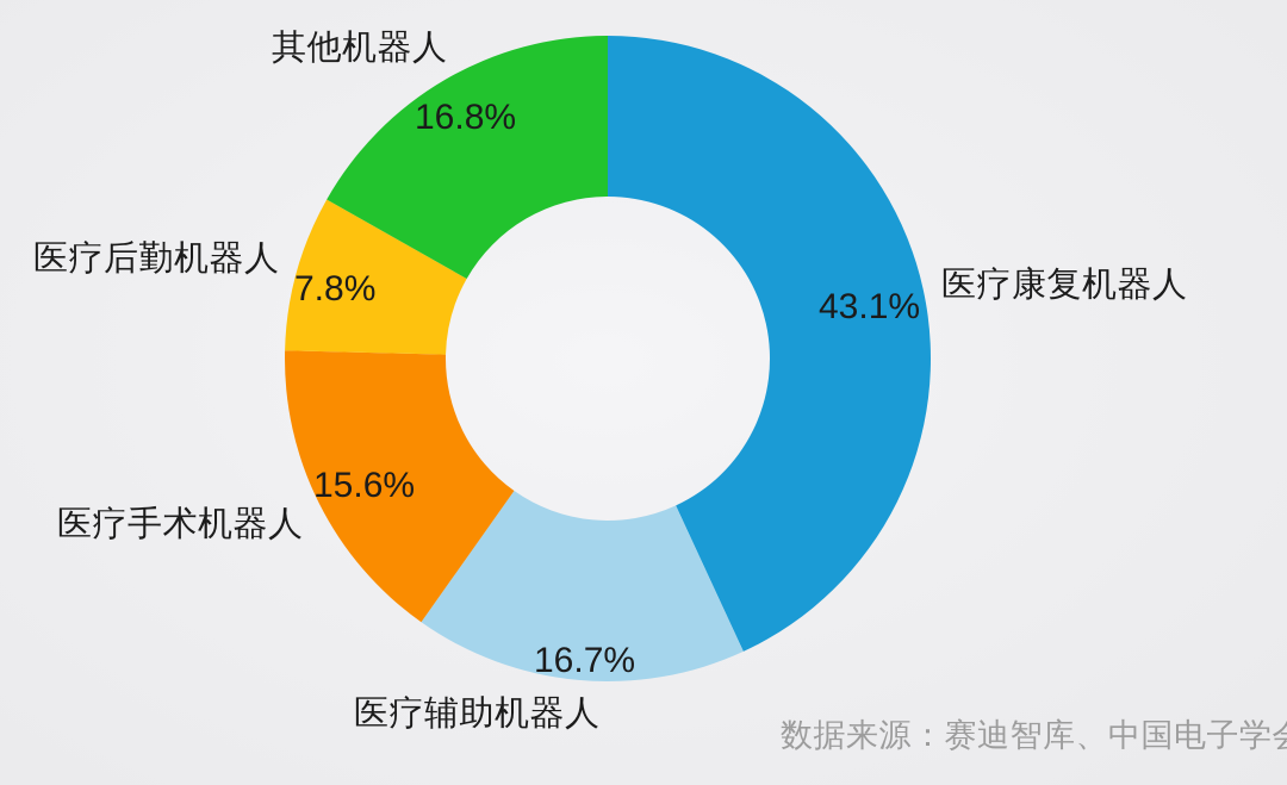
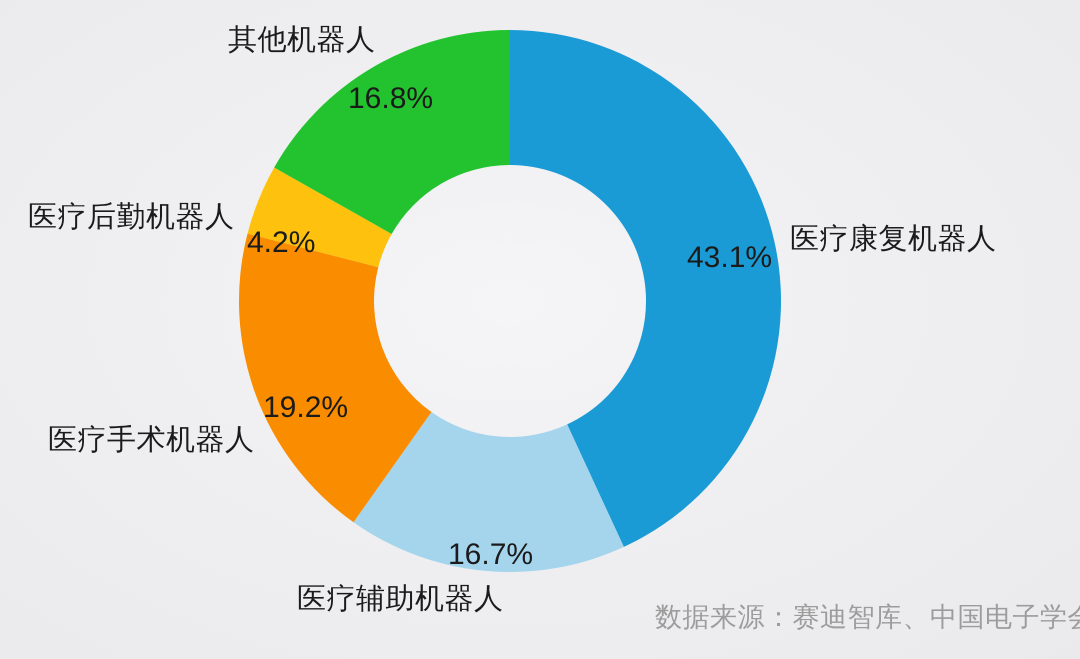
医疗手术机器人: 15.6% -> 19.2%
医疗后勤机器人: 7.8% -> 4.2%
